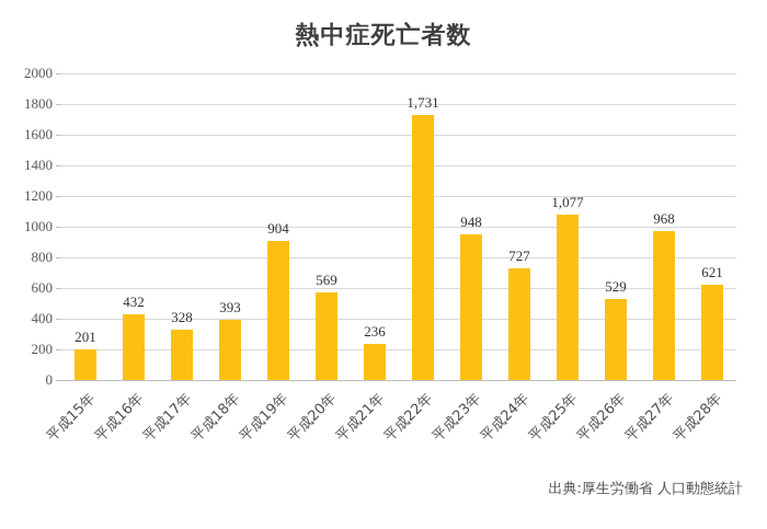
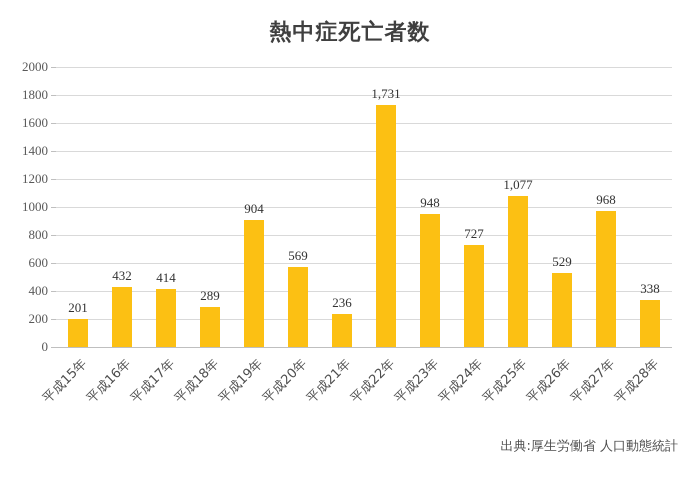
平成17年: 328 -> 414
平成18年: 393 -> 289
平成28年: 621 -> 338
